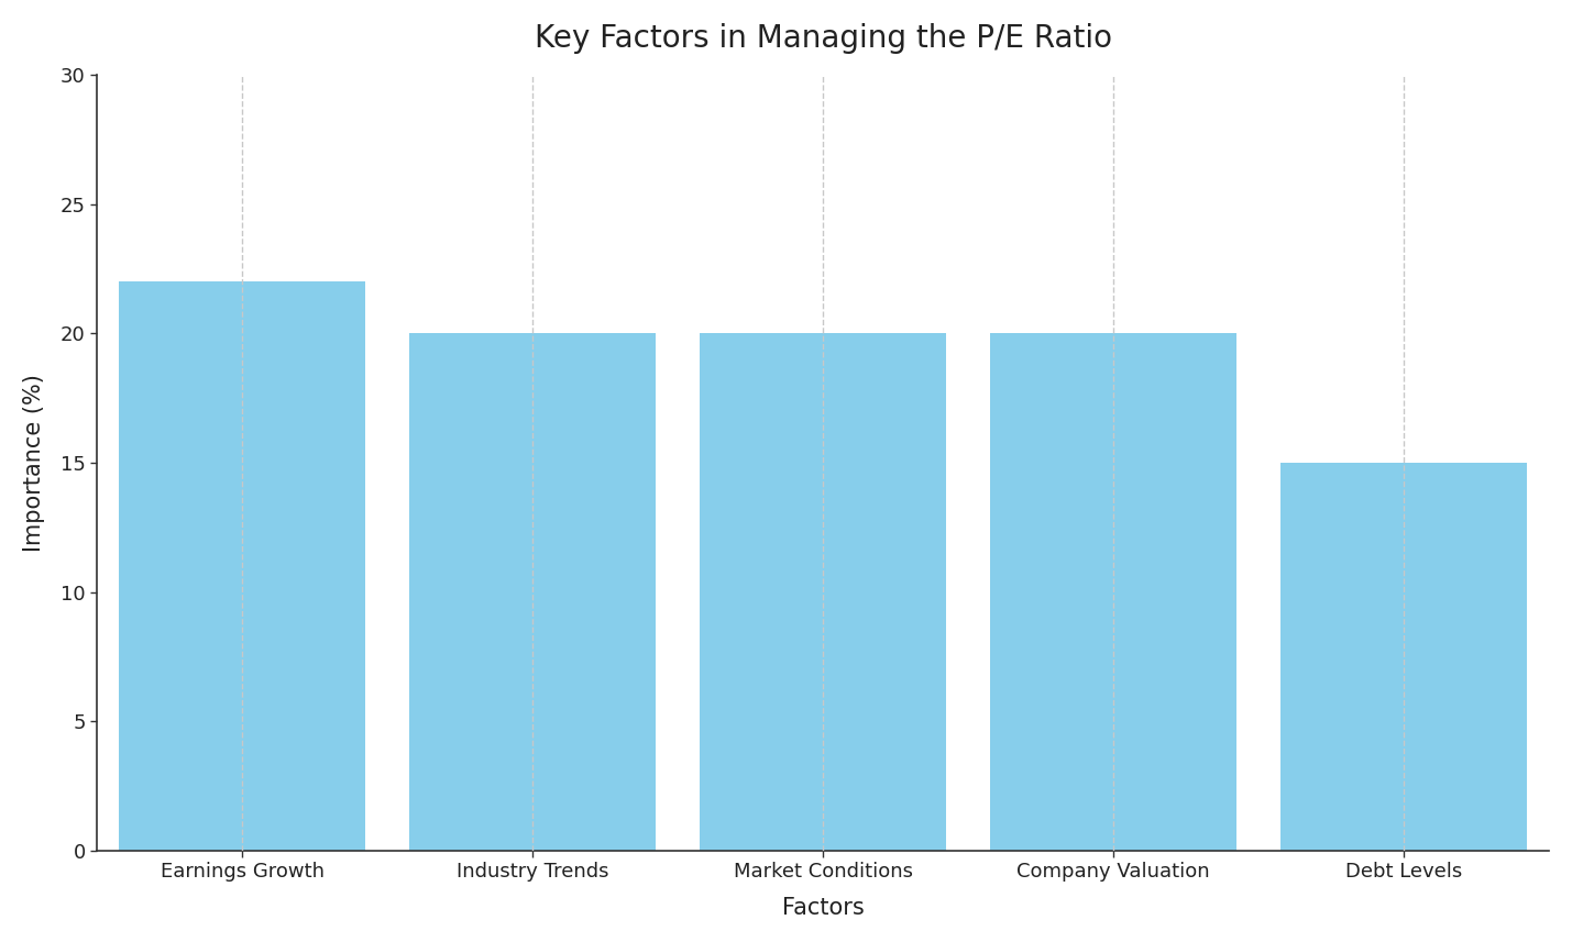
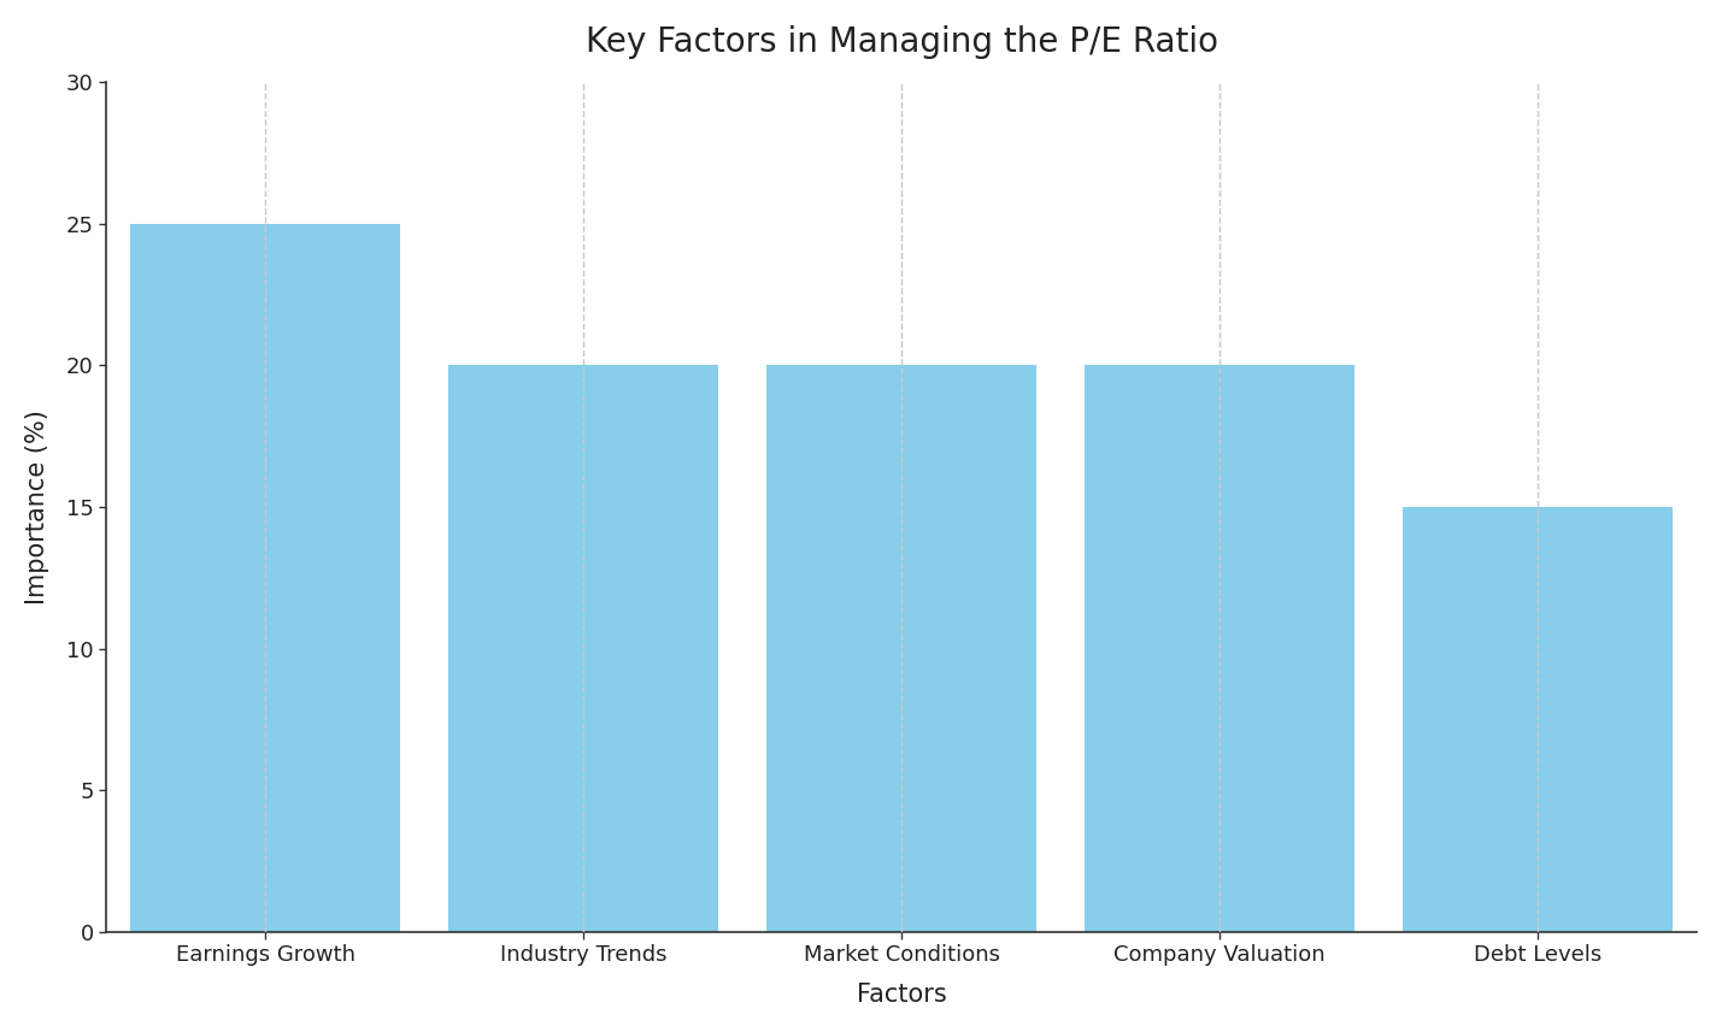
Earnings Growth: 22 -> 25
